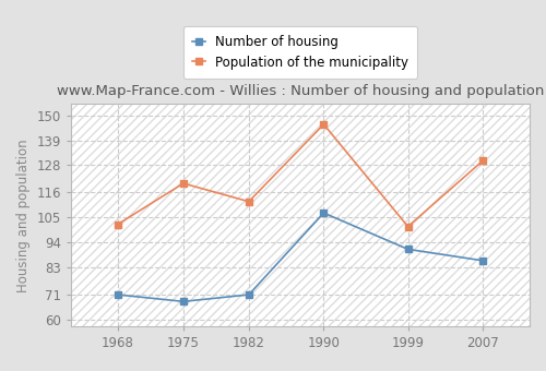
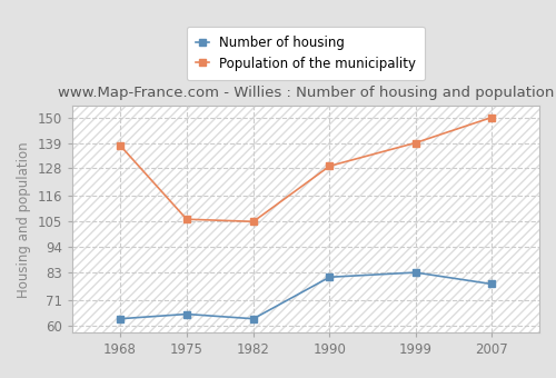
Number of housing/1968: 71 -> 63
Population of the municipality/1968: 102 -> 138
Number of housing/1975: 68 -> 65
Population of the municipality/1975: 120 -> 106
Number of housing/1982: 71 -> 63
Population of the municipality/1982: 112 -> 105
Number of housing/1990: 107 -> 81
Population of the municipality/1990: 146 -> 129
Number of housing/1999: 91 -> 83
Population of the municipality/1999: 101 -> 139
Number of housing/2007: 86 -> 78
Population of the municipality/2007: 130 -> 150
